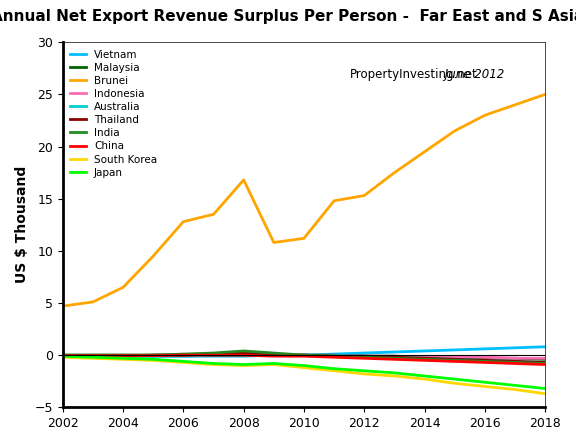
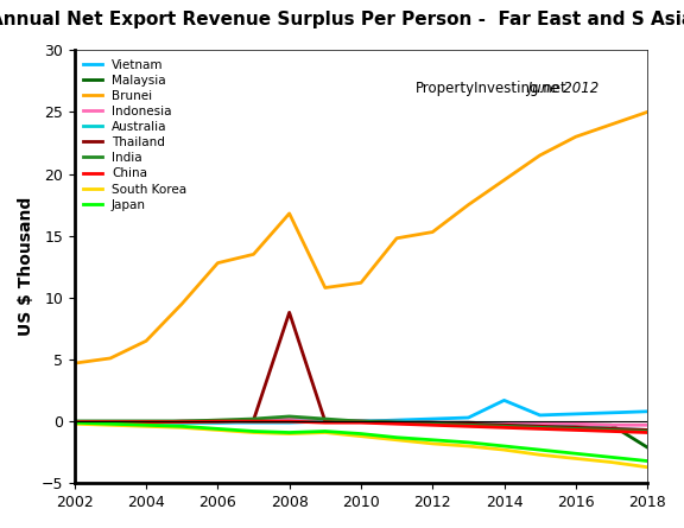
Thailand/2008: 0.2 -> 8.8
Vietnam/2014: 0.4 -> 1.7
Malaysia/2018: -0.4 -> -2.1
